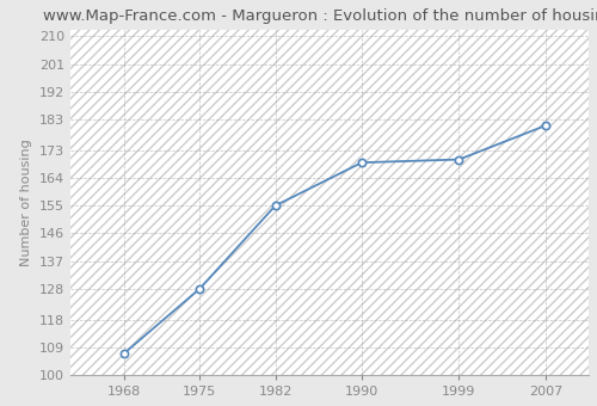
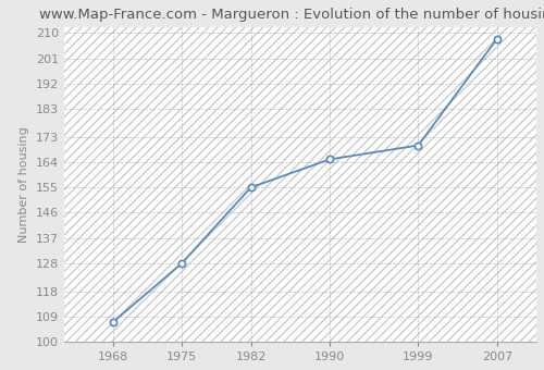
1990: 169 -> 165
2007: 181 -> 208
